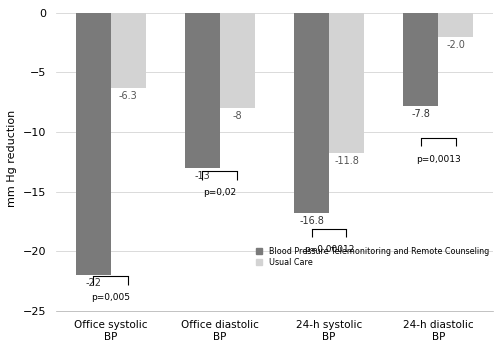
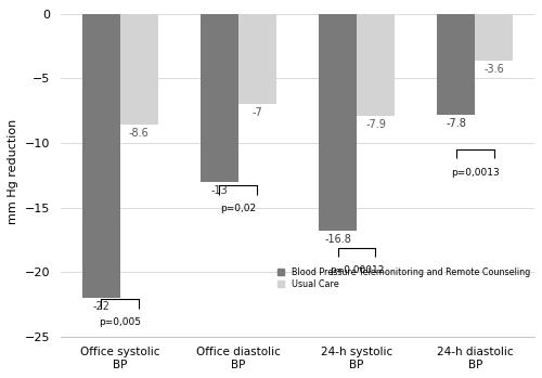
Usual Care/Office systolic BP: -6.3 -> -8.6
Usual Care/Office diastolic BP: -8 -> -7
Usual Care/24-h systolic BP: -11.8 -> -7.9
Usual Care/24-h diastolic BP: -2.0 -> -3.6
